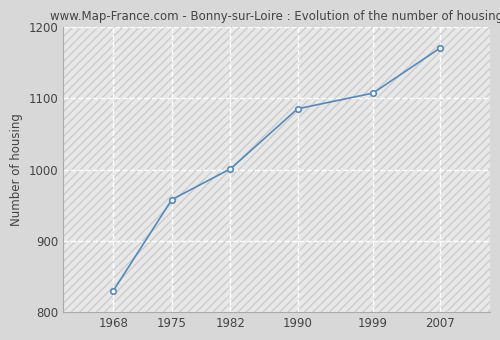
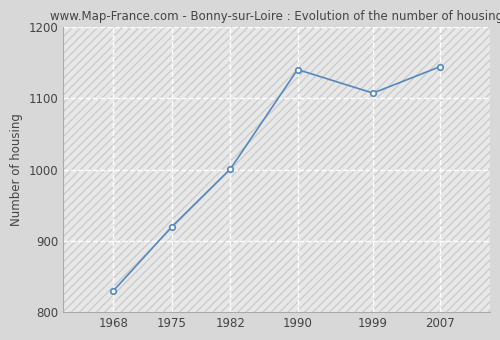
1975: 958 -> 920
1990: 1085 -> 1140
2007: 1170 -> 1144
